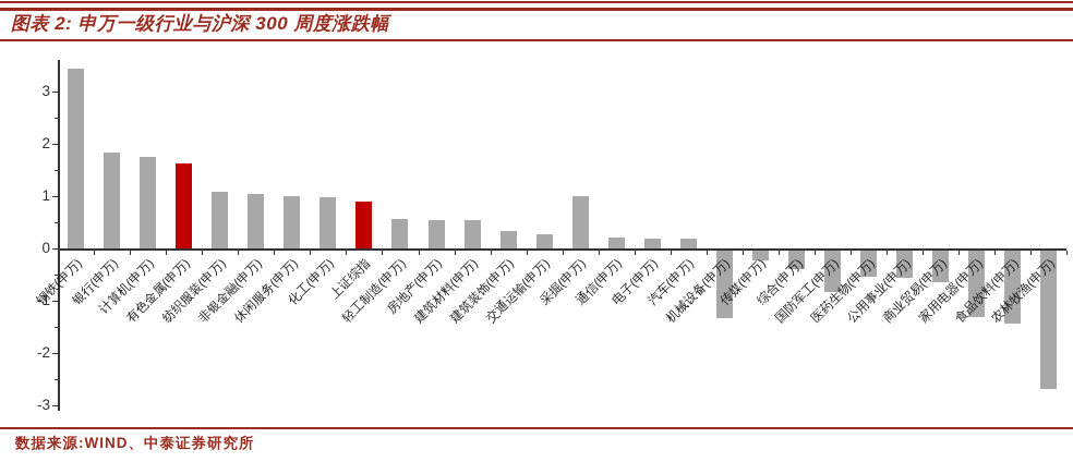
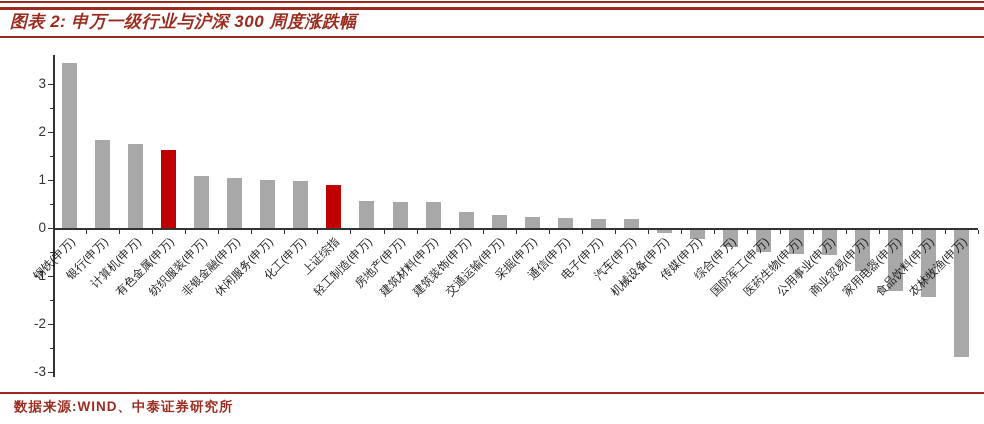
采掘(申万): 1.0 -> 0.2
机械设备(申万): -1.3 -> -0.1
国防军工(申万): -0.8 -> -0.5
商业贸易(申万): -0.6 -> -0.8
